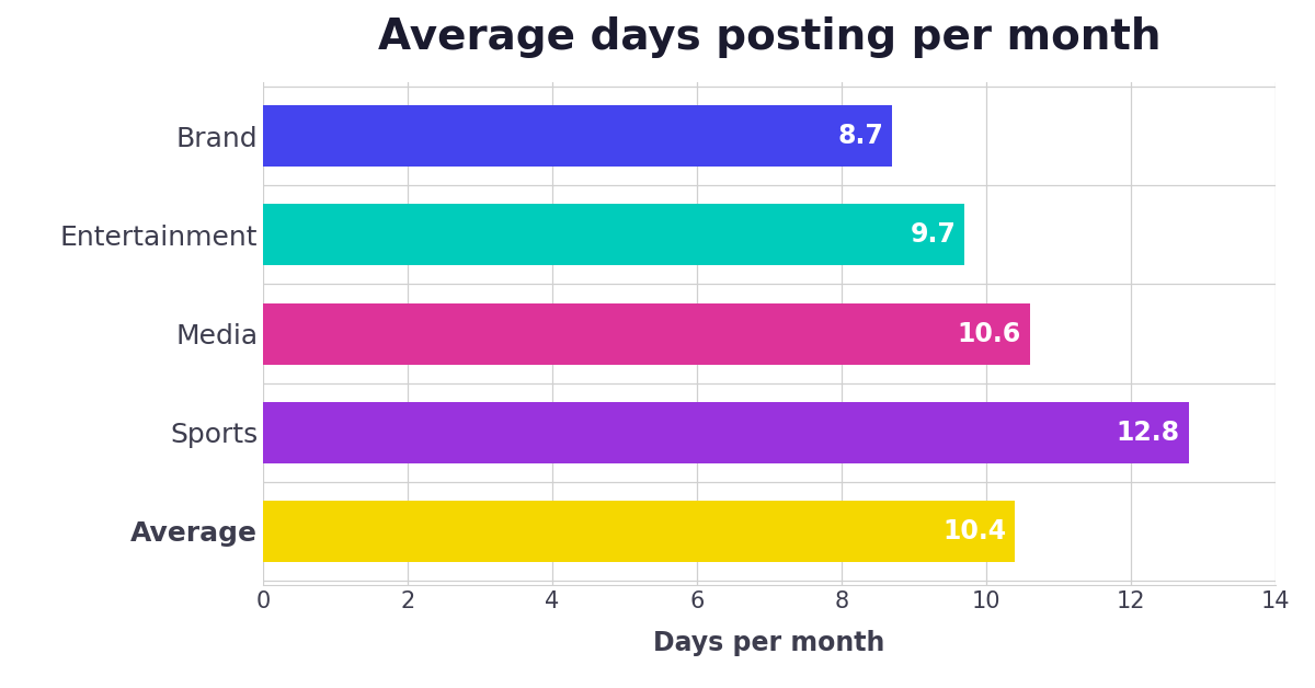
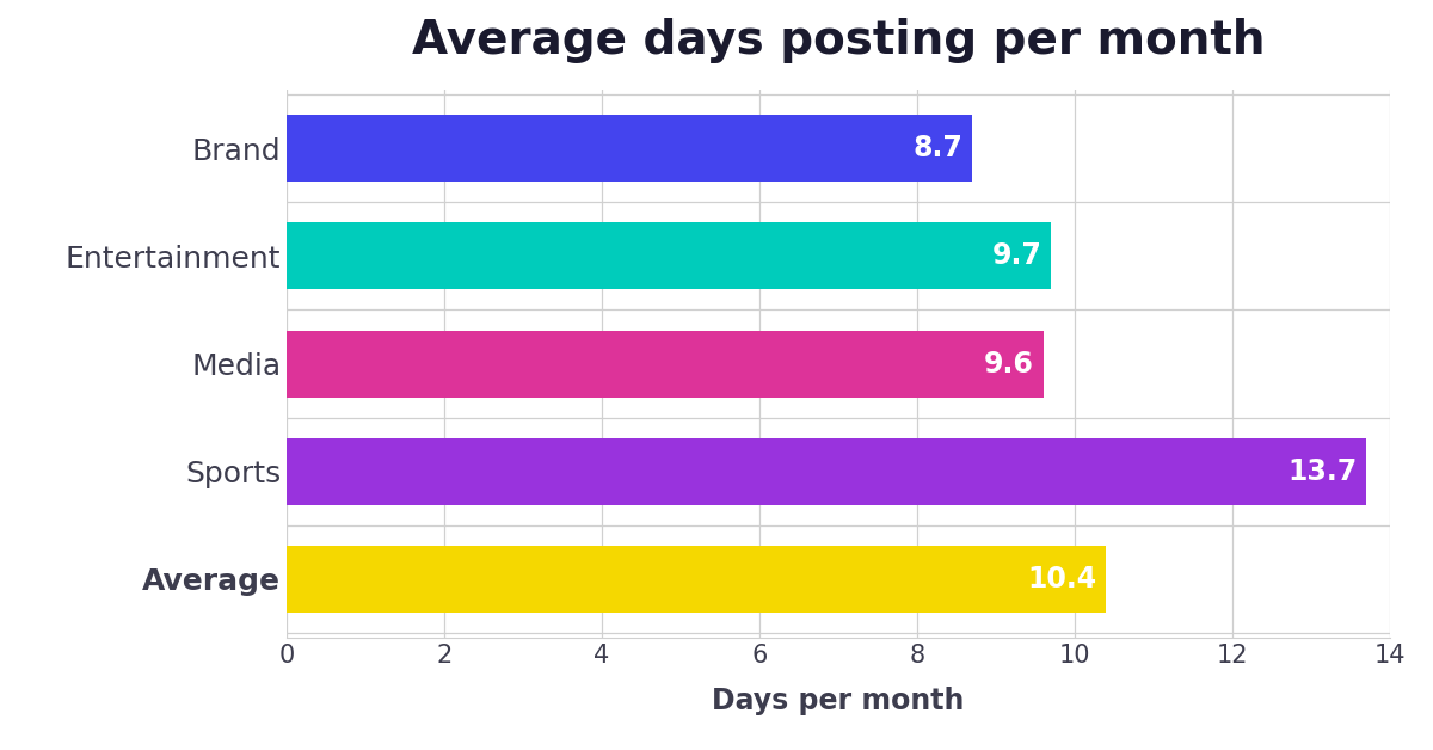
Media: 10.6 -> 9.6
Sports: 12.8 -> 13.7
